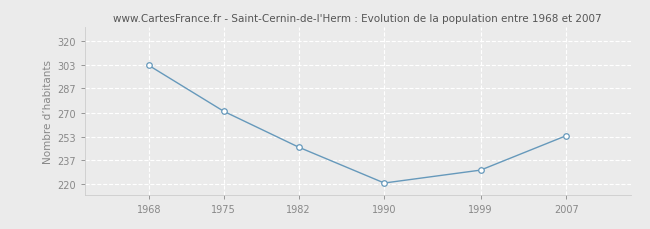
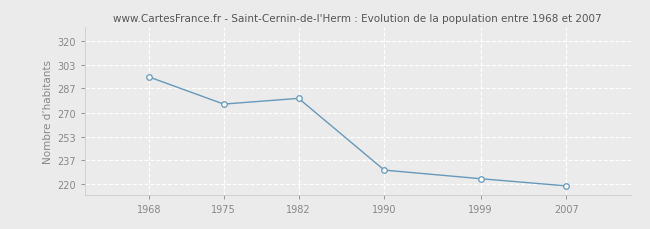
1968: 303 -> 295
1975: 271 -> 276
1982: 246 -> 280
1990: 221 -> 230
1999: 230 -> 224
2007: 254 -> 219
